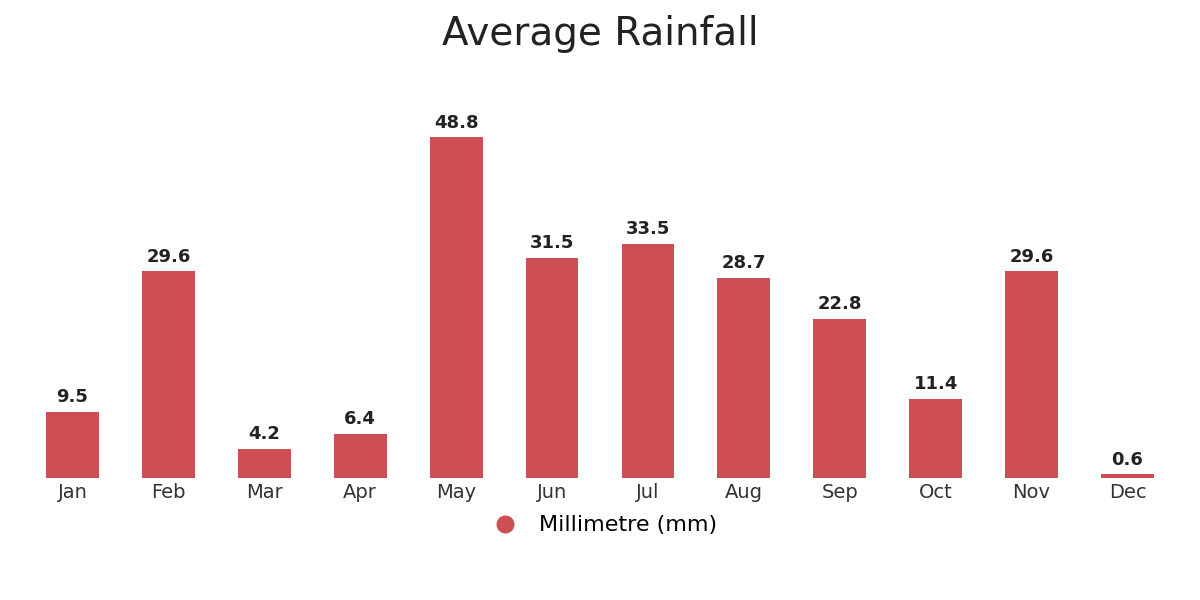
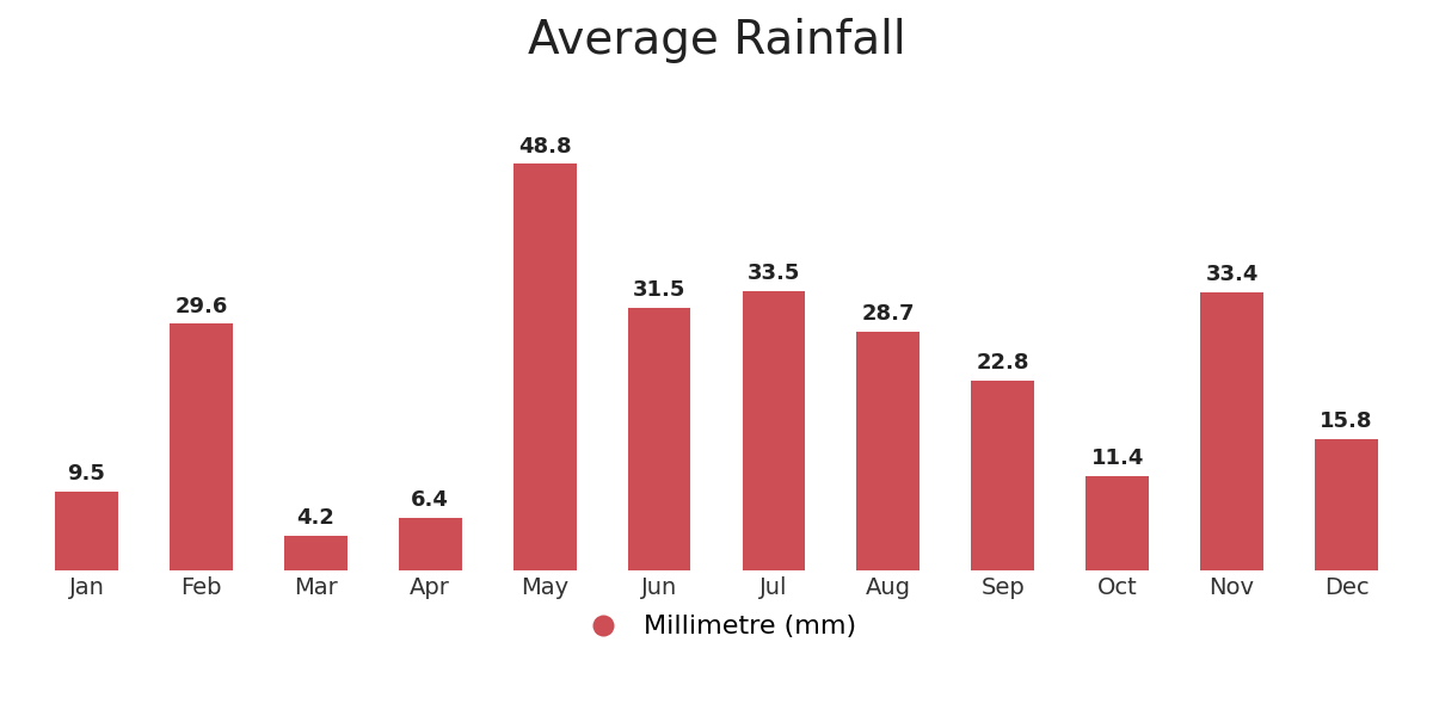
Nov: 29.6 -> 33.4
Dec: 0.6 -> 15.8
